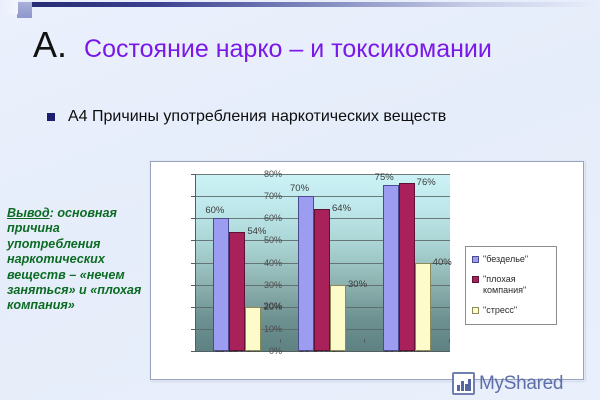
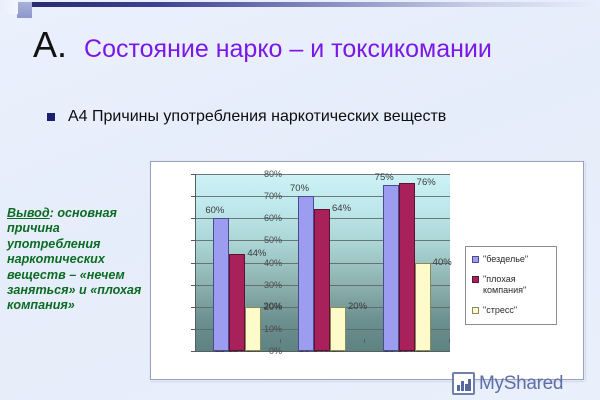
"плохая компания"/11-12 лет: 54% -> 44%
"стресс"/13-14 лет: 30% -> 20%
